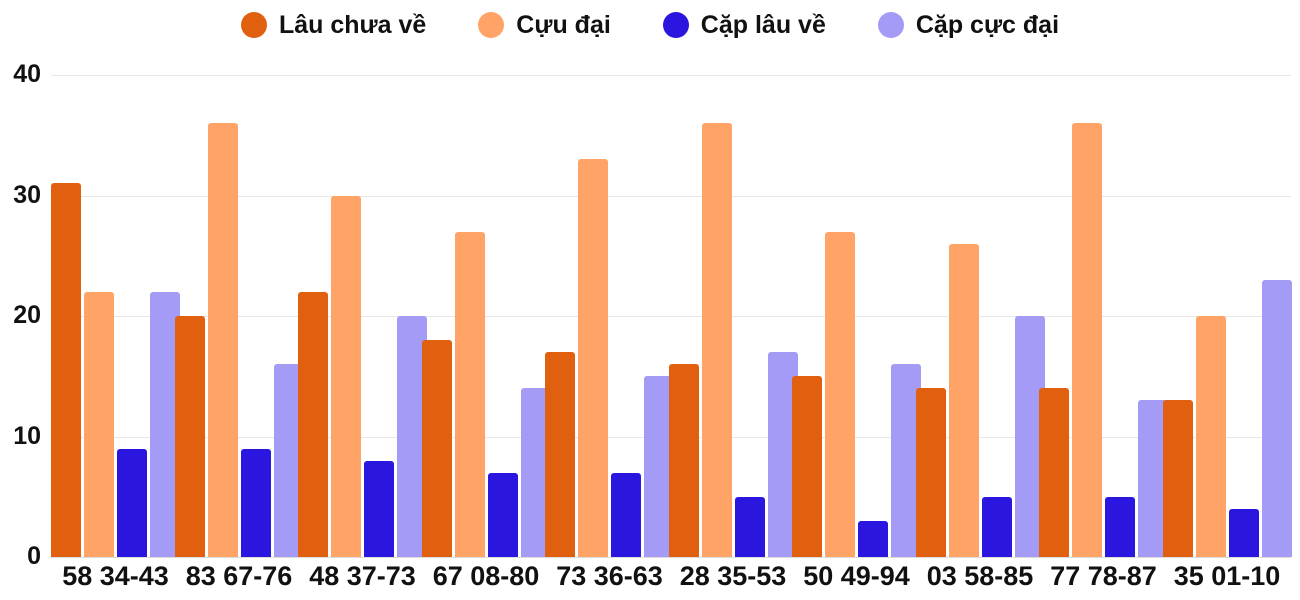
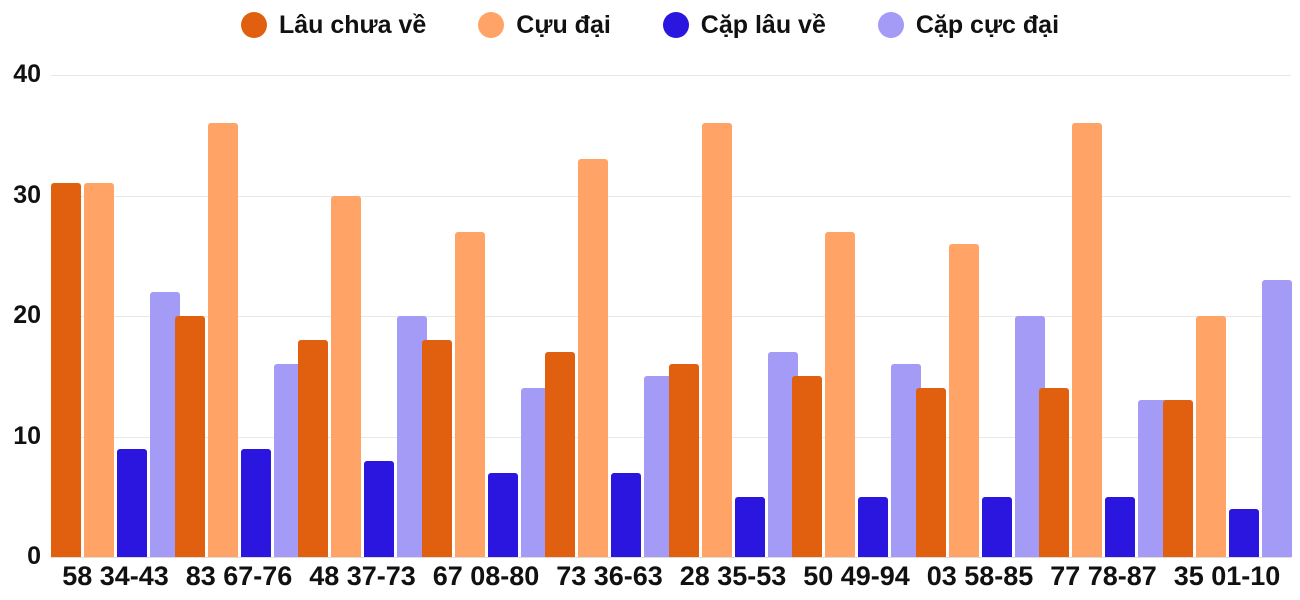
Cựu đại/58 34-43: 22 -> 31
Lâu chưa về/48 37-73: 22 -> 18
Cặp lâu về/50 49-94: 3 -> 5
